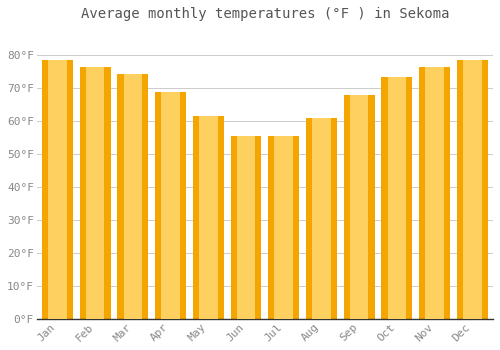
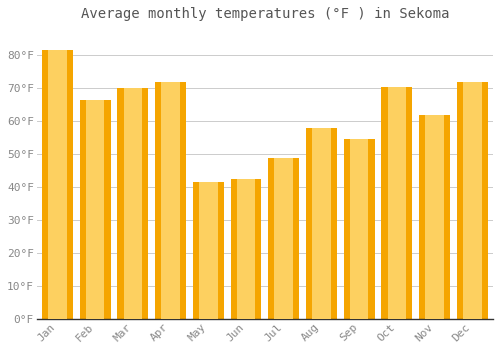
Jan: 78.5°F -> 81.5°F
Feb: 76.5°F -> 66.5°F
Mar: 74.5°F -> 70.0°F
Apr: 69.0°F -> 72.0°F
May: 61.5°F -> 41.5°F
Jun: 55.5°F -> 42.5°F
Jul: 55.5°F -> 49.0°F
Aug: 61.0°F -> 58.0°F
Sep: 68.0°F -> 54.5°F
Oct: 73.5°F -> 70.5°F
Nov: 76.5°F -> 62.0°F
Dec: 78.5°F -> 72.0°F
